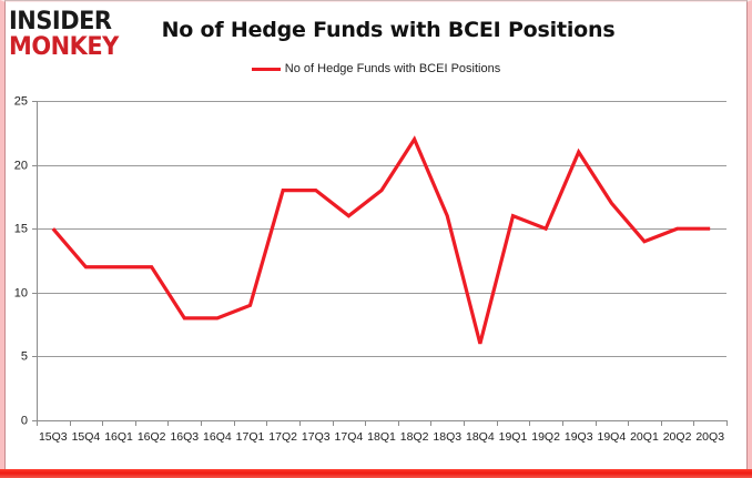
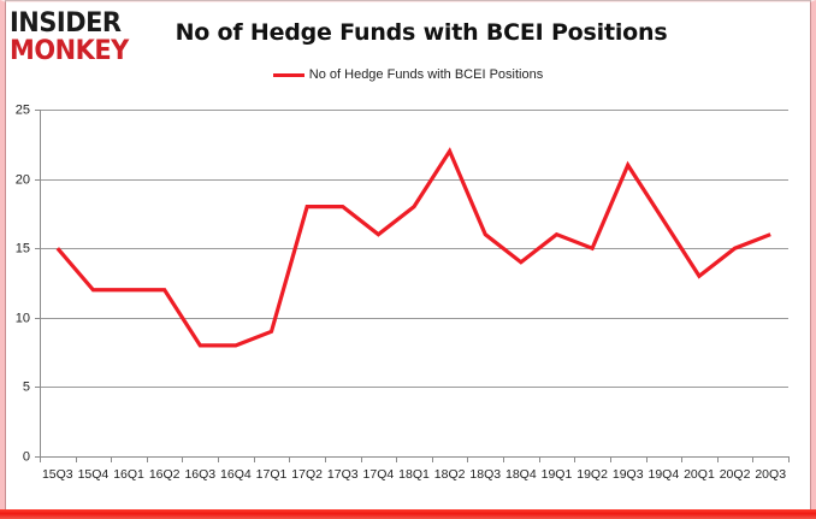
18Q4: 6 -> 14
20Q1: 14 -> 13
20Q3: 15 -> 16
